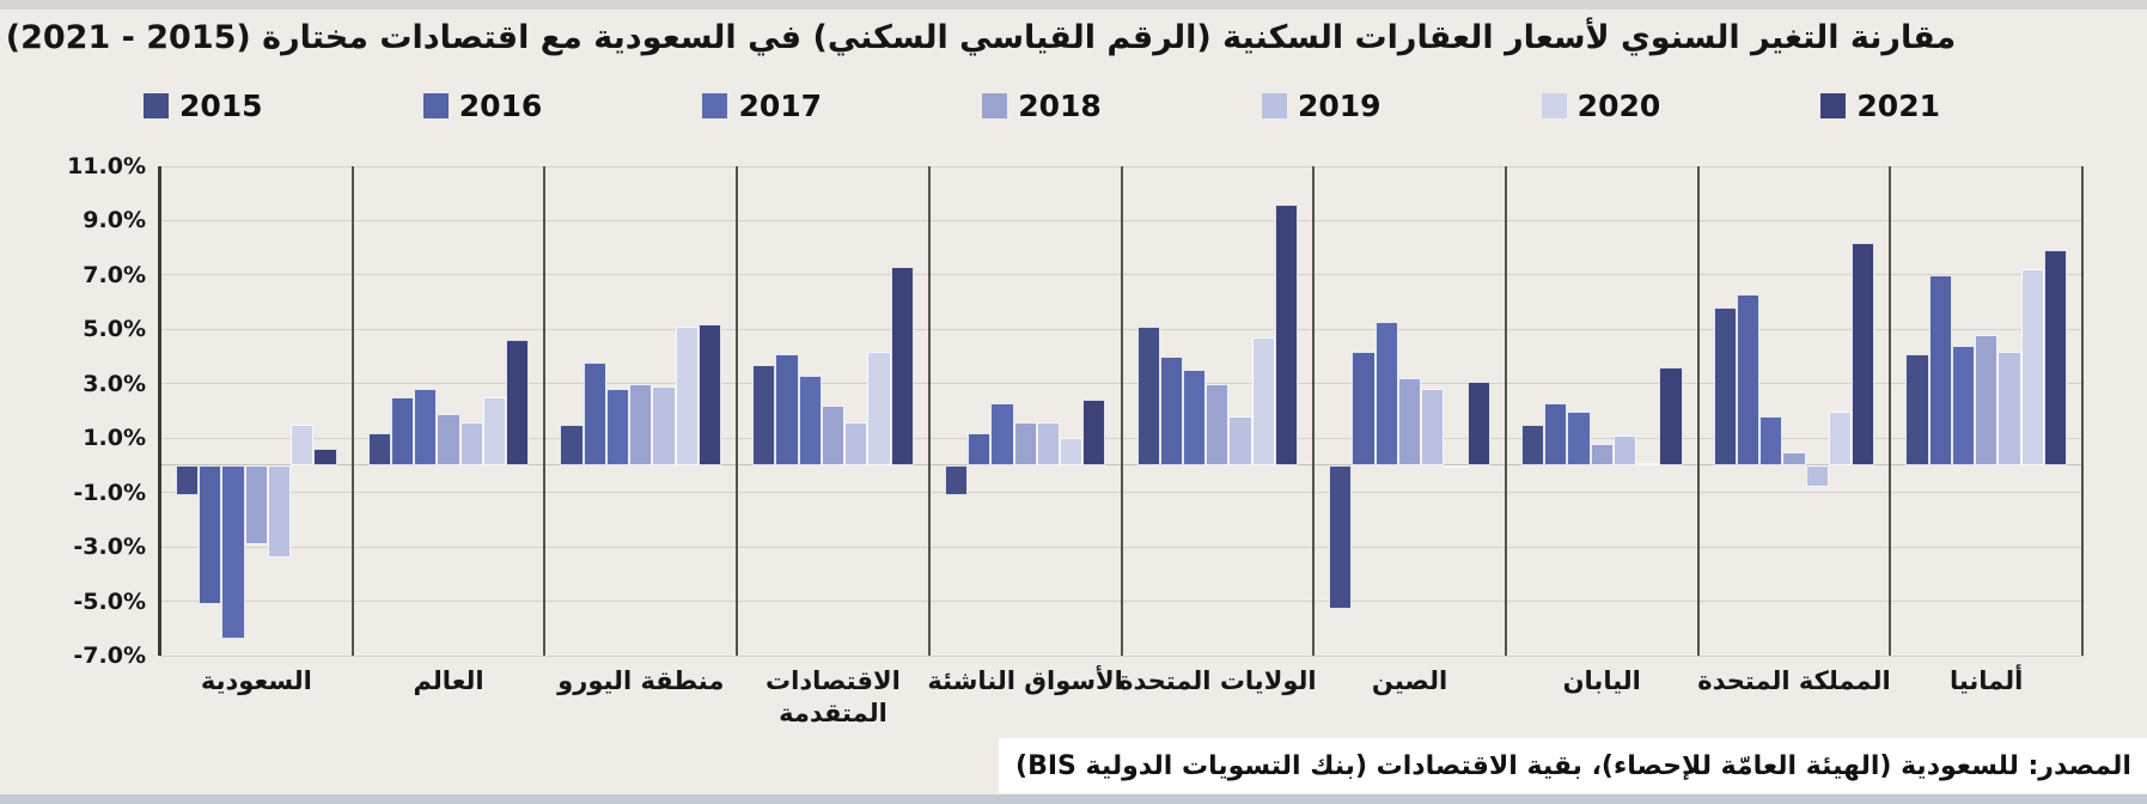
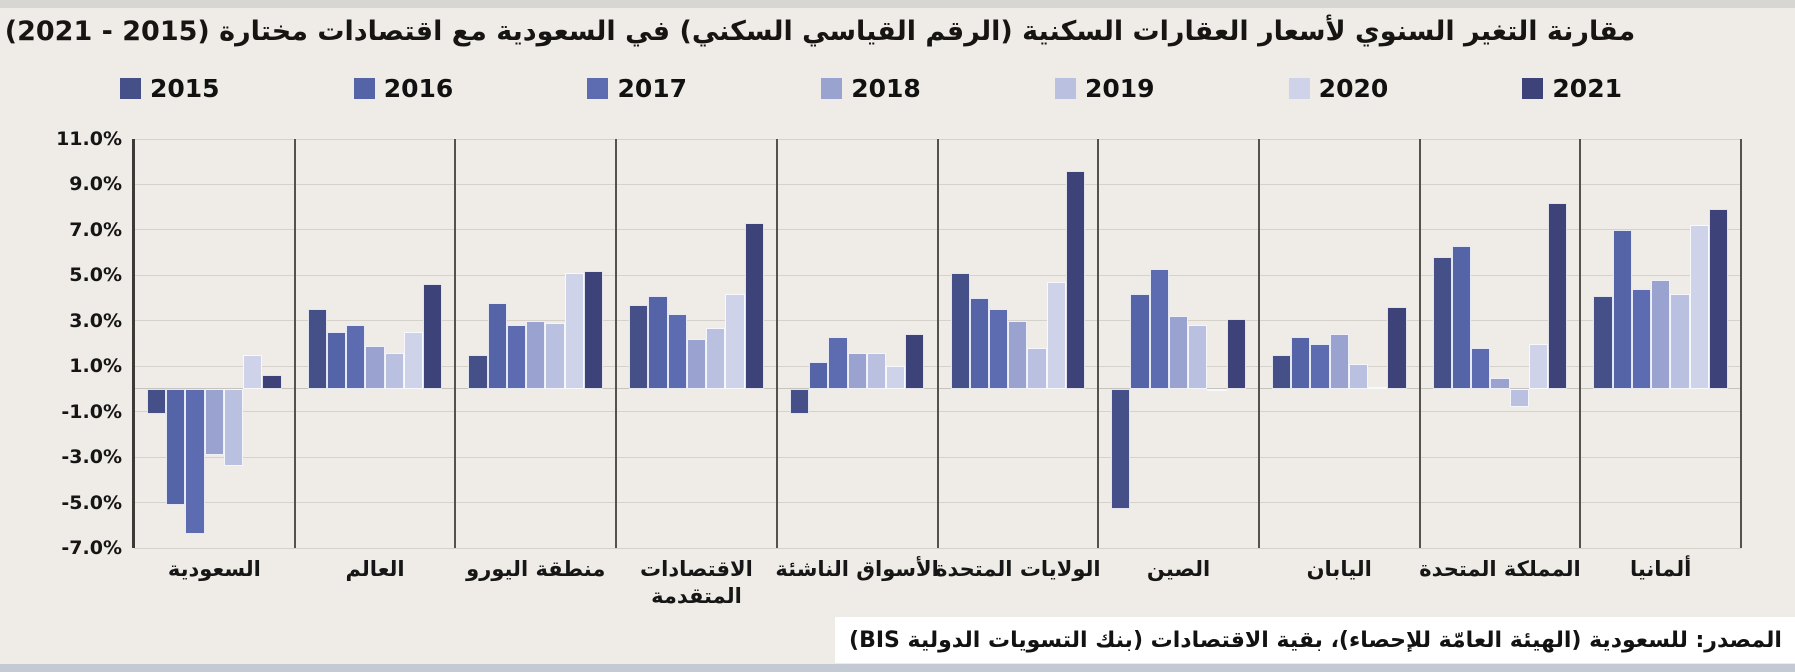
2015/العالم: 1.2% -> 3.5%
2019/الاقتصادات المتقدمة: 1.6% -> 2.7%
2018/اليابان: 0.8% -> 2.4%
